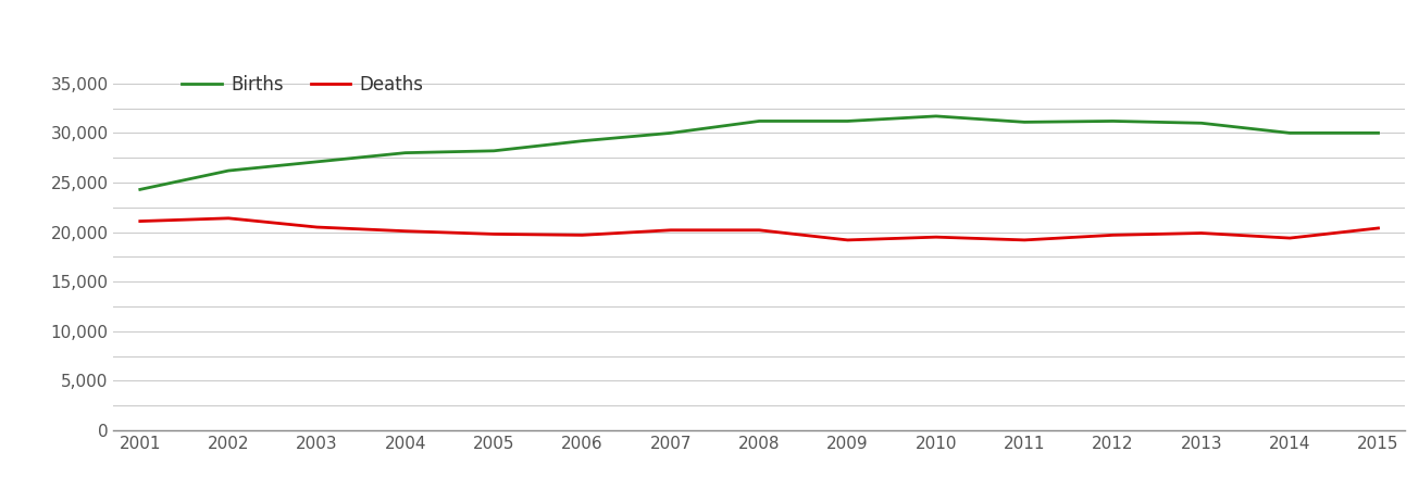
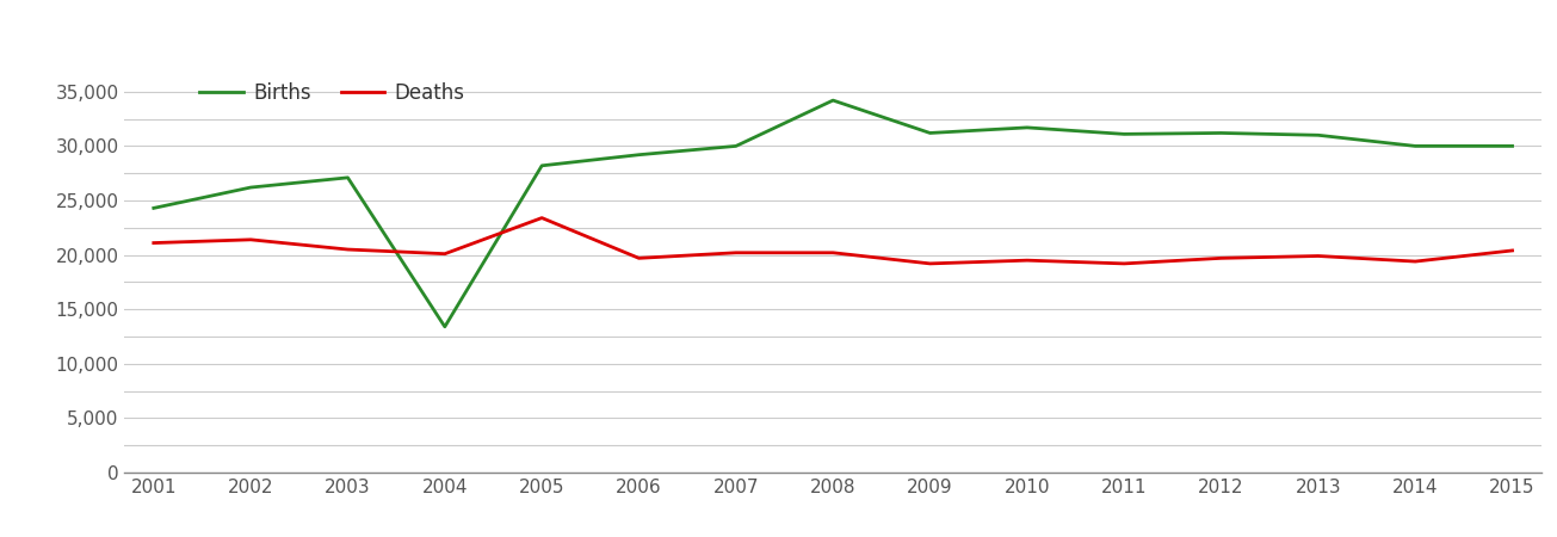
Births/2004: 28,000 -> 13,400
Deaths/2005: 19,800 -> 23,400
Births/2008: 31,200 -> 34,200
